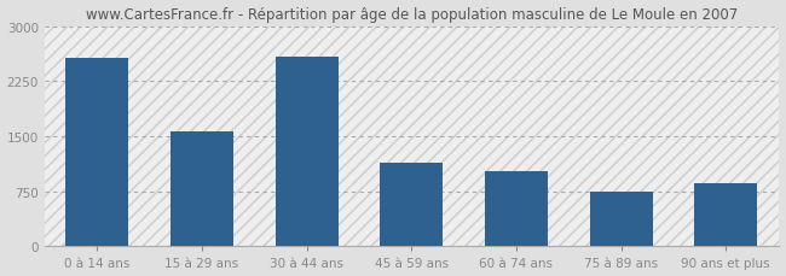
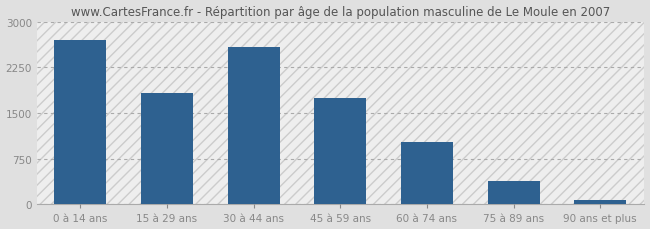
0 à 14 ans: 2560 -> 2700
15 à 29 ans: 1560 -> 1820
45 à 59 ans: 1140 -> 1740
75 à 89 ans: 740 -> 390
90 ans et plus: 860 -> 60
